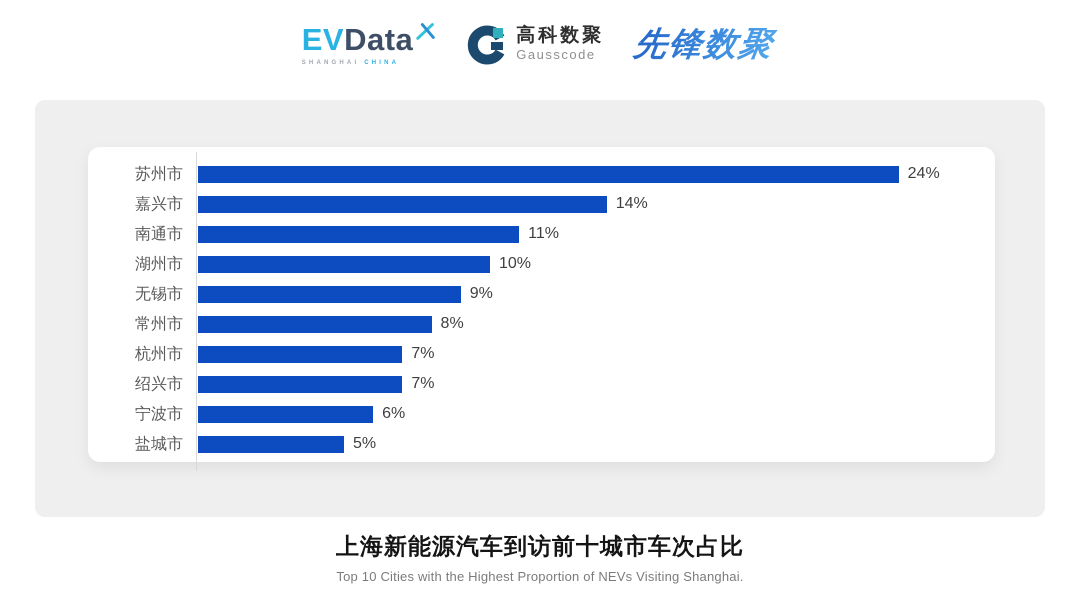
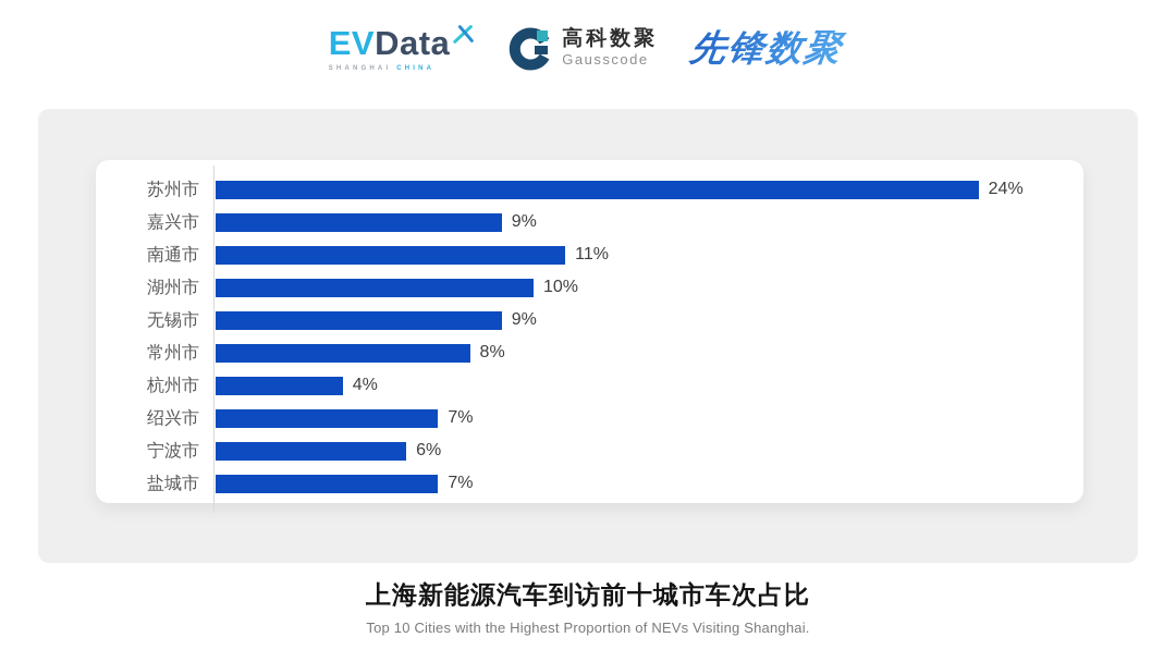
嘉兴市: 14% -> 9%
杭州市: 7% -> 4%
盐城市: 5% -> 7%
